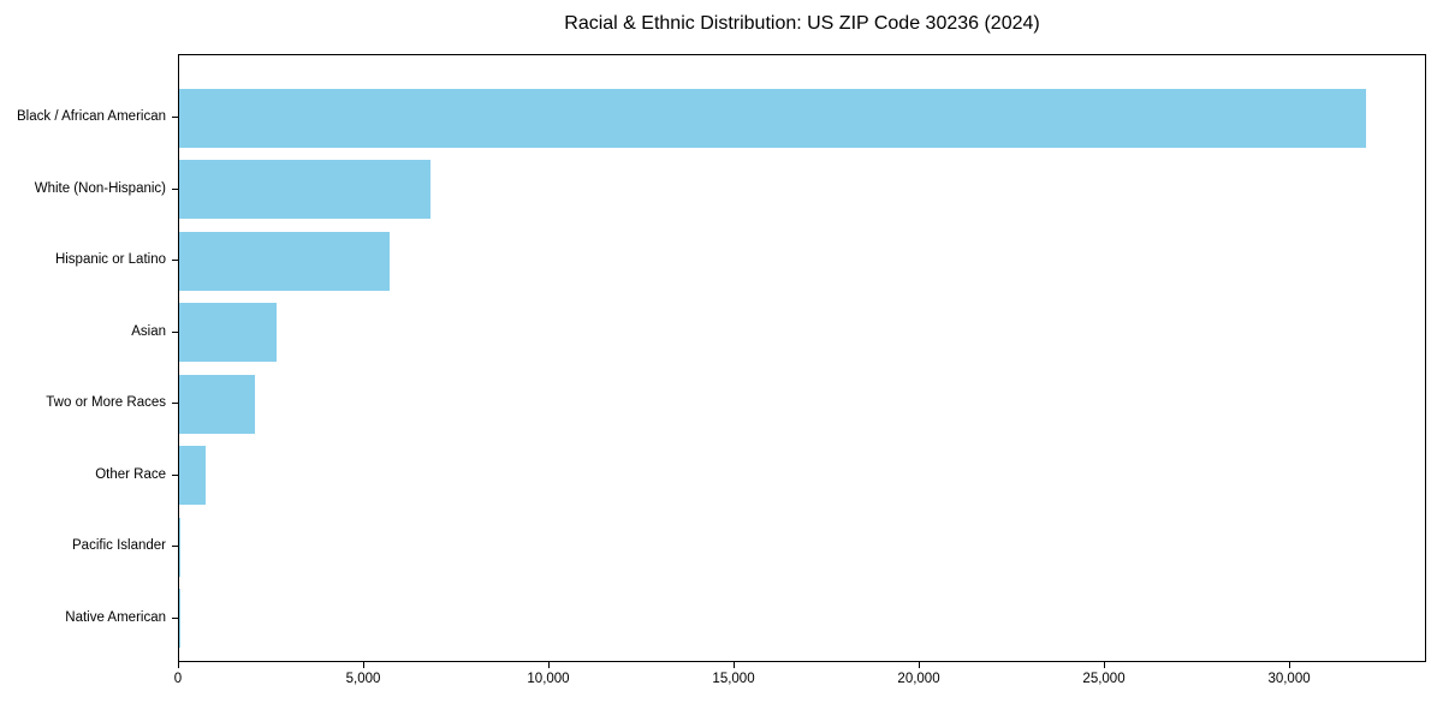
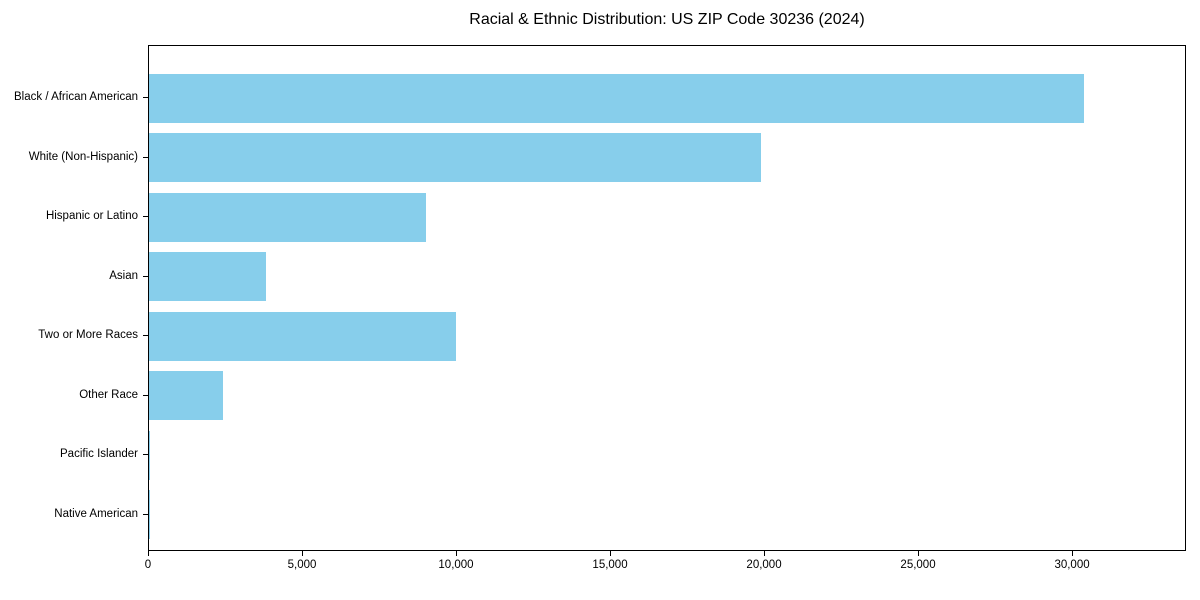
Black / African American: 32100 -> 30400
White (Non-Hispanic): 6800 -> 19900
Hispanic or Latino: 5700 -> 9000
Asian: 2600 -> 3800
Two or More Races: 2000 -> 10000
Other Race: 700 -> 2400
